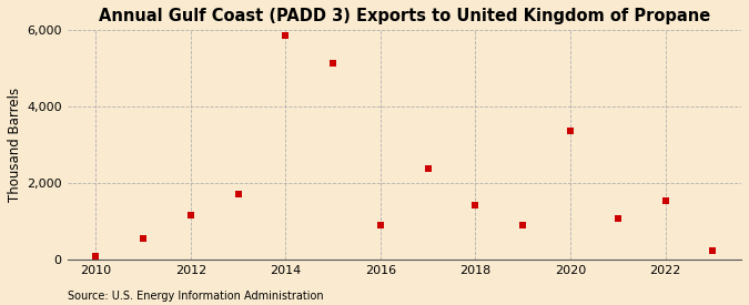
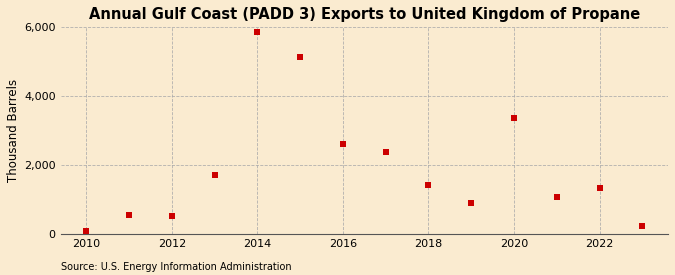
2012: 1,150 -> 520
2016: 900 -> 2,600
2022: 1,550 -> 1,330
